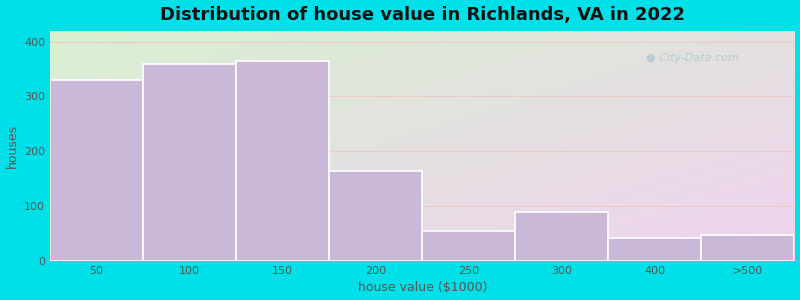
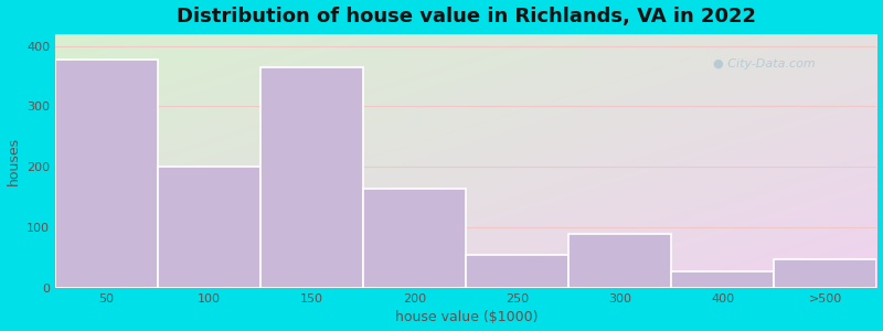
50: 330 -> 378
100: 360 -> 200
400: 42 -> 28
